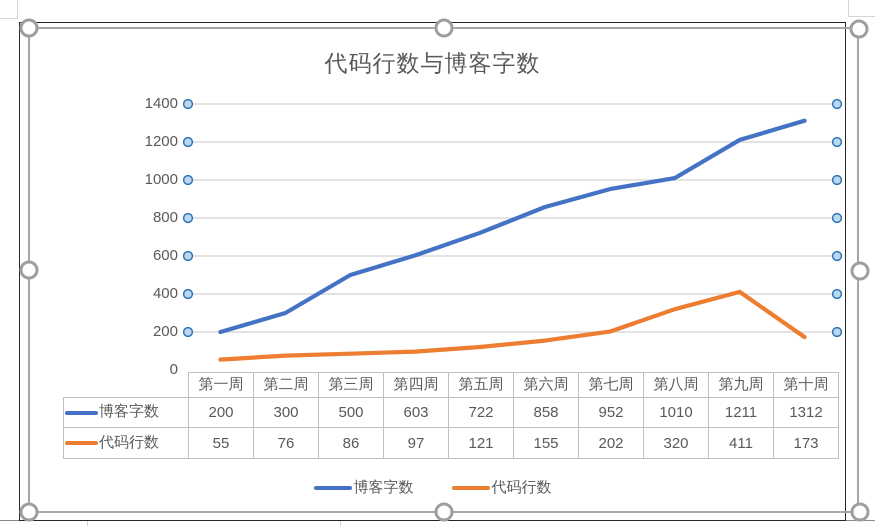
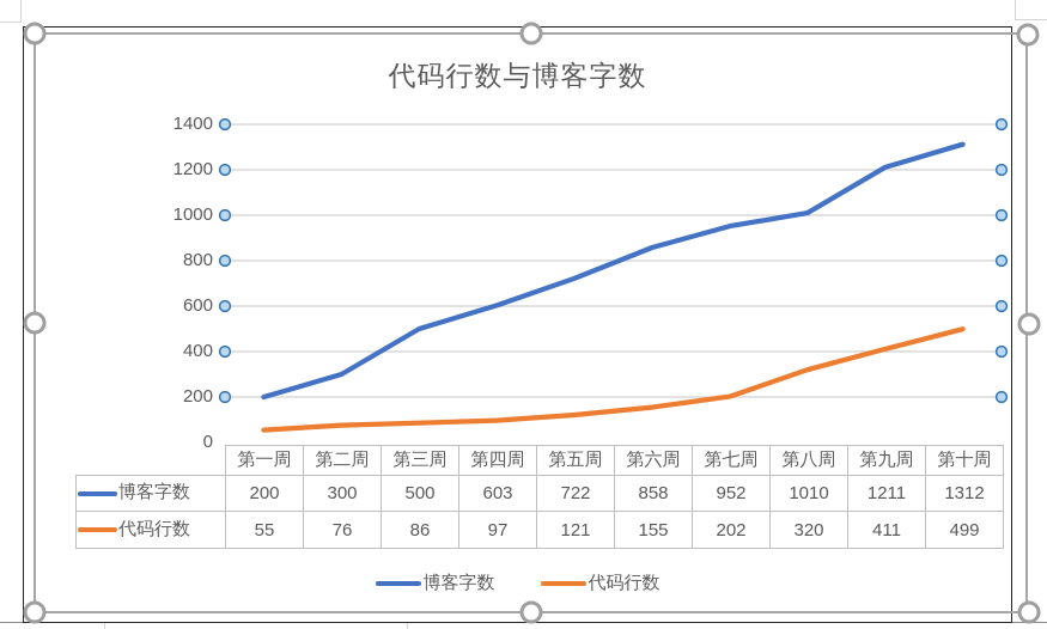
代码行数/第十周: 173 -> 499
